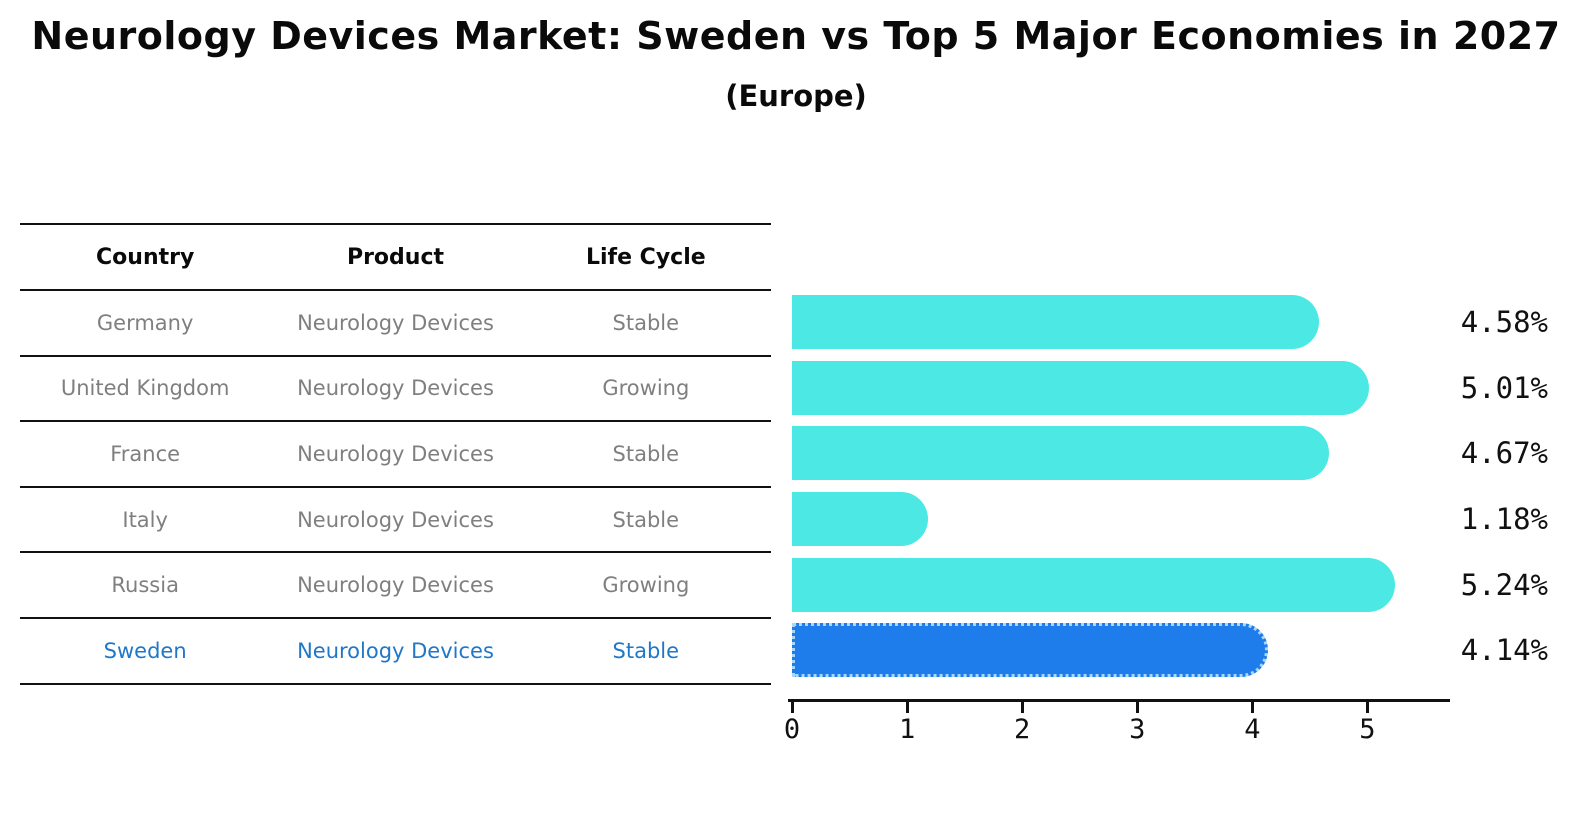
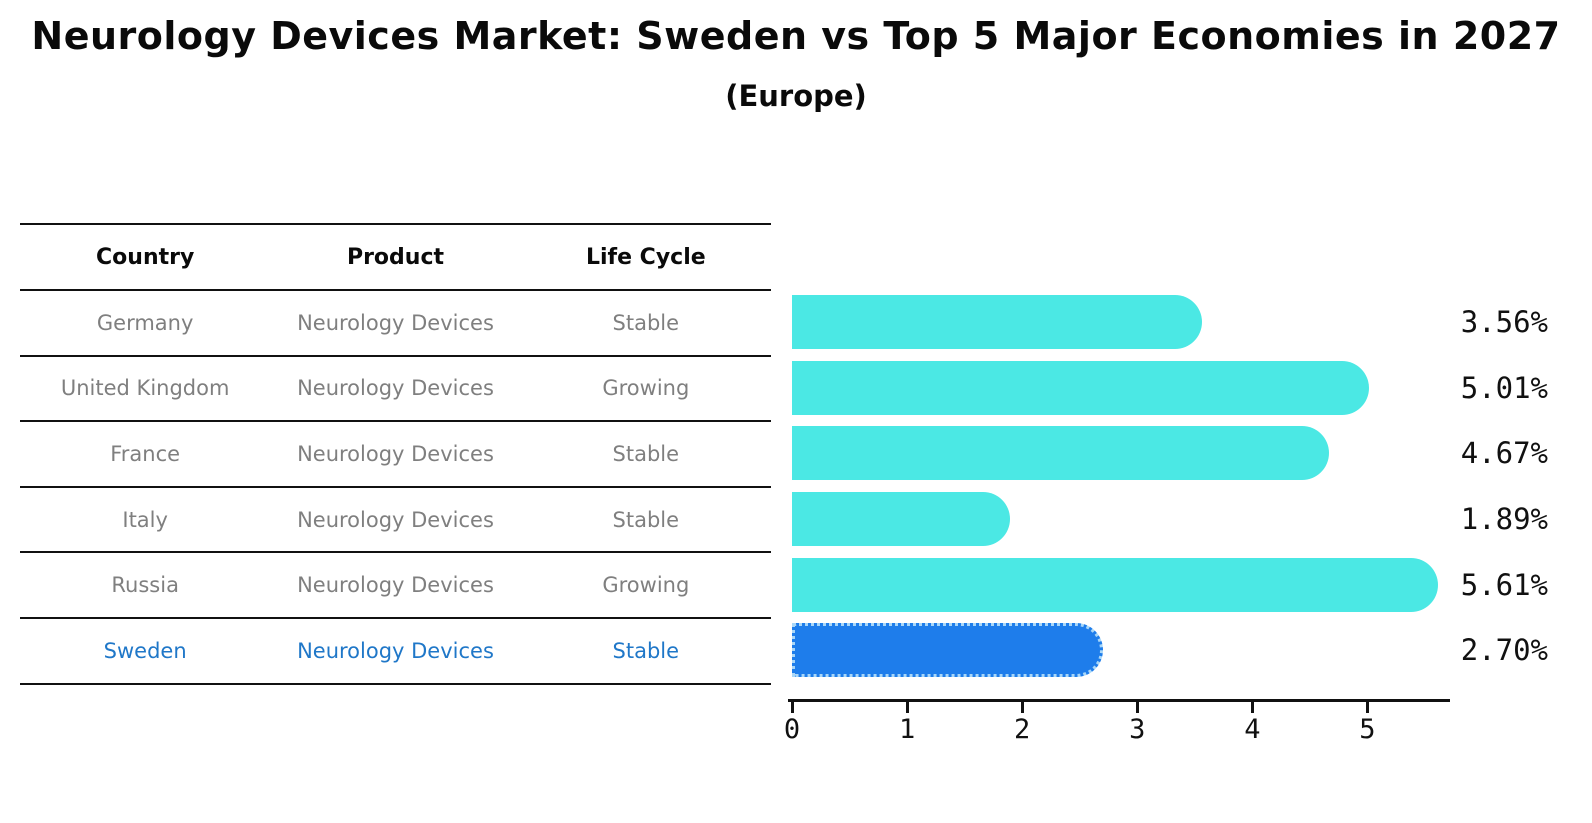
Germany: 4.58% -> 3.56%
Italy: 1.18% -> 1.89%
Russia: 5.24% -> 5.61%
Sweden: 4.14% -> 2.70%
